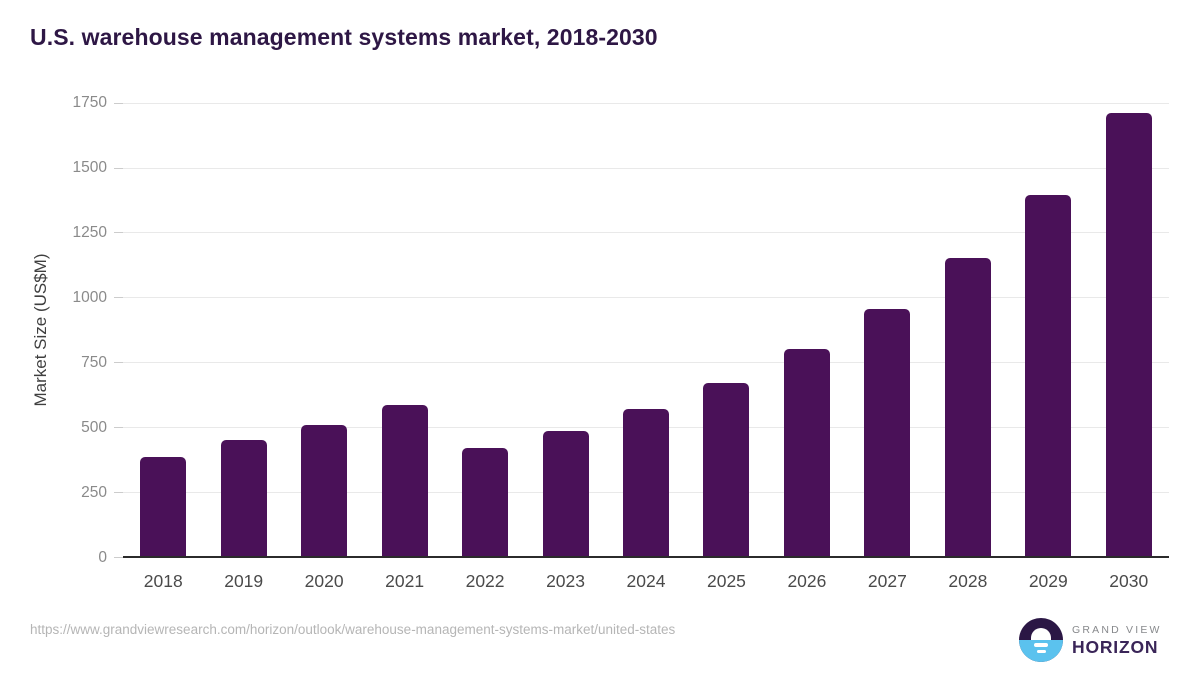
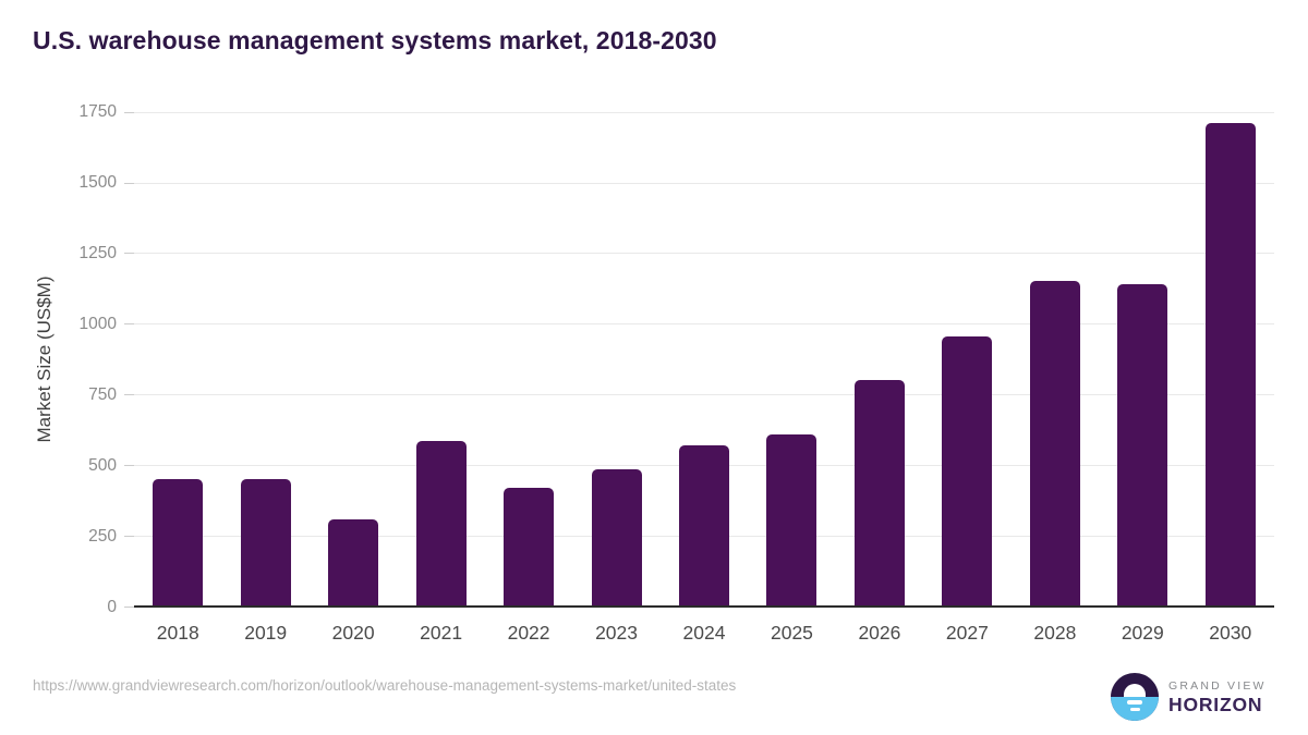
2018: 380 -> 450
2020: 510 -> 310
2025: 670 -> 610
2029: 1400 -> 1140
